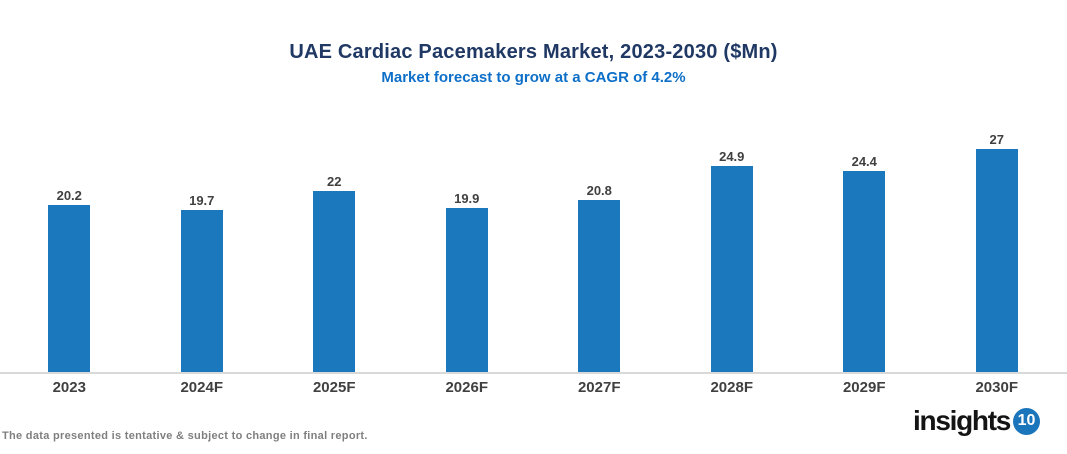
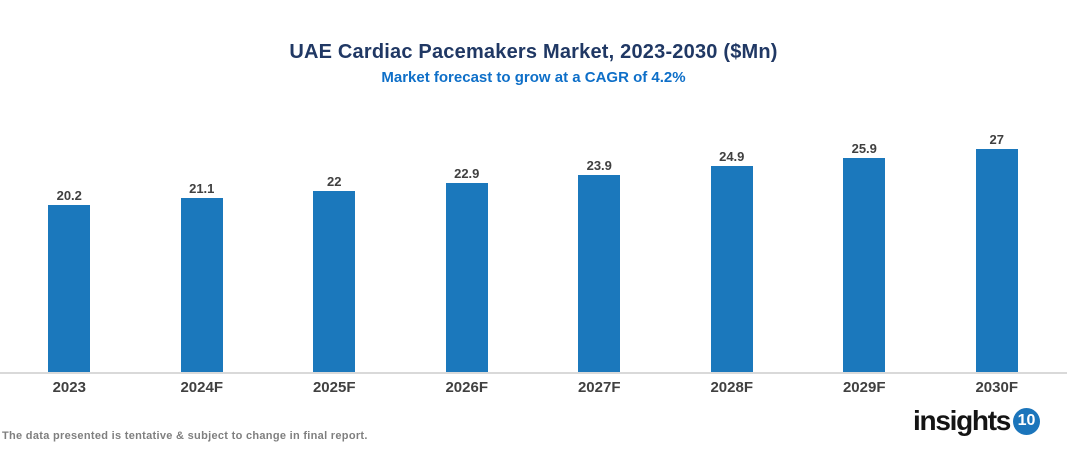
2024F: 19.7 -> 21.1
2026F: 19.9 -> 22.9
2027F: 20.8 -> 23.9
2029F: 24.4 -> 25.9
